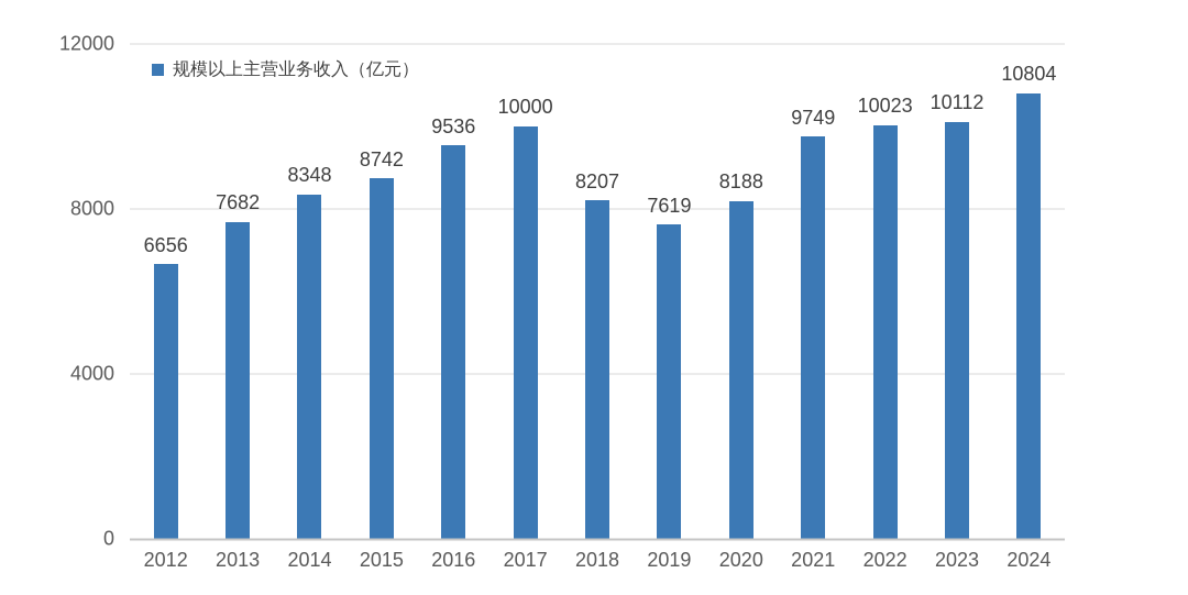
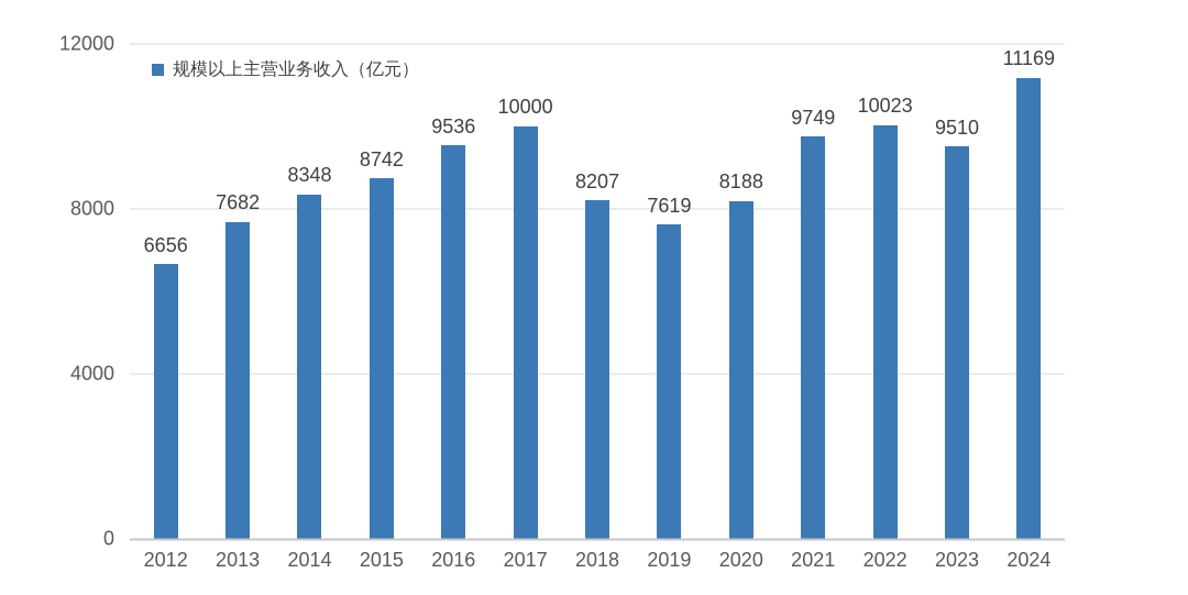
2023: 10112 -> 9510
2024: 10804 -> 11169
